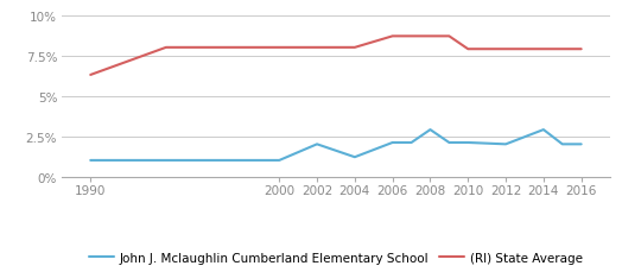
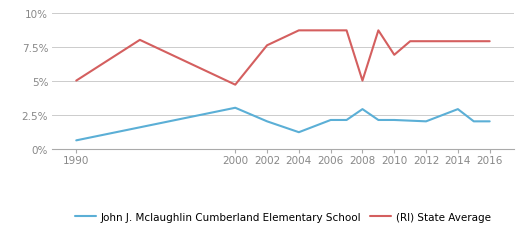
John J. Mclaughlin Cumberland Elementary School/1990: 1.0% -> 0.6%
(RI) State Average/1990: 6.3% -> 5.0%
John J. Mclaughlin Cumberland Elementary School/2000: 1.0% -> 3.0%
(RI) State Average/2000: 8.0% -> 4.7%
(RI) State Average/2002: 8.0% -> 7.6%
(RI) State Average/2004: 8.0% -> 8.7%
(RI) State Average/2008: 8.7% -> 5.0%
(RI) State Average/2010: 7.9% -> 6.9%
